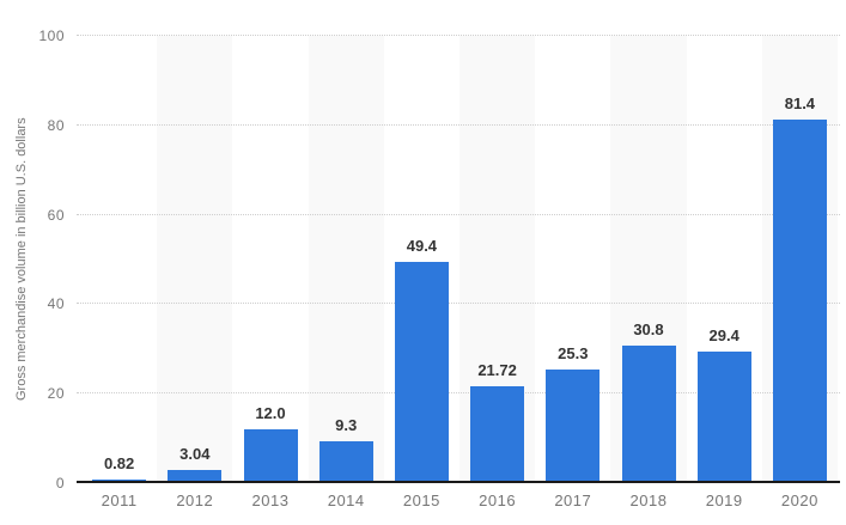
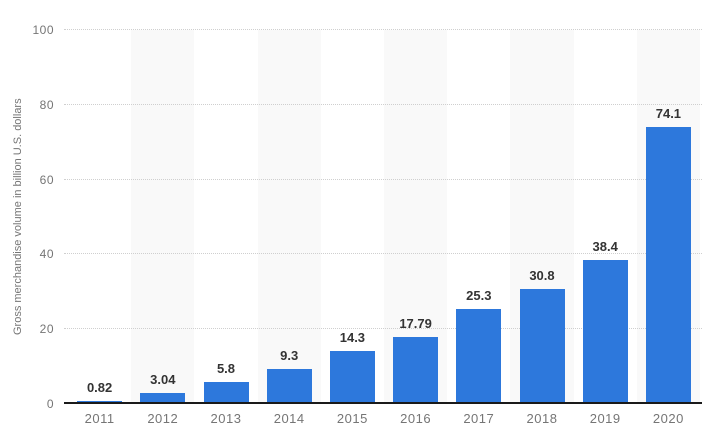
2013: 12.0 -> 5.8
2015: 49.4 -> 14.3
2016: 21.72 -> 17.79
2019: 29.4 -> 38.4
2020: 81.4 -> 74.1
